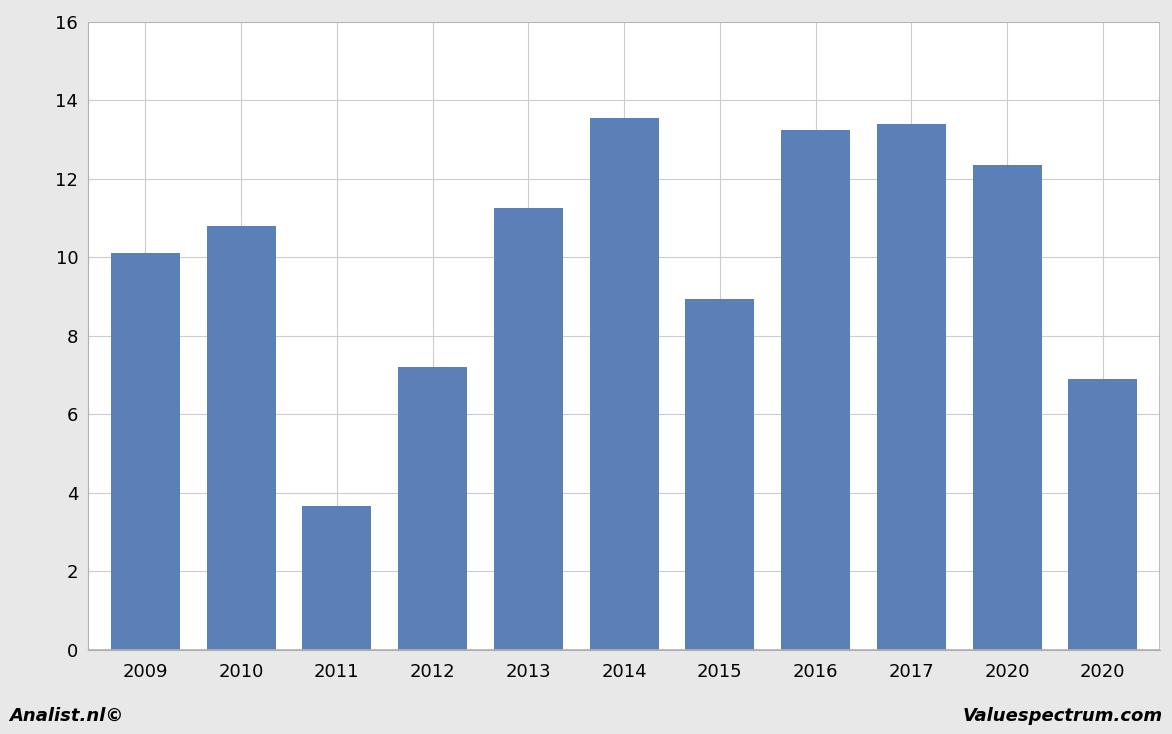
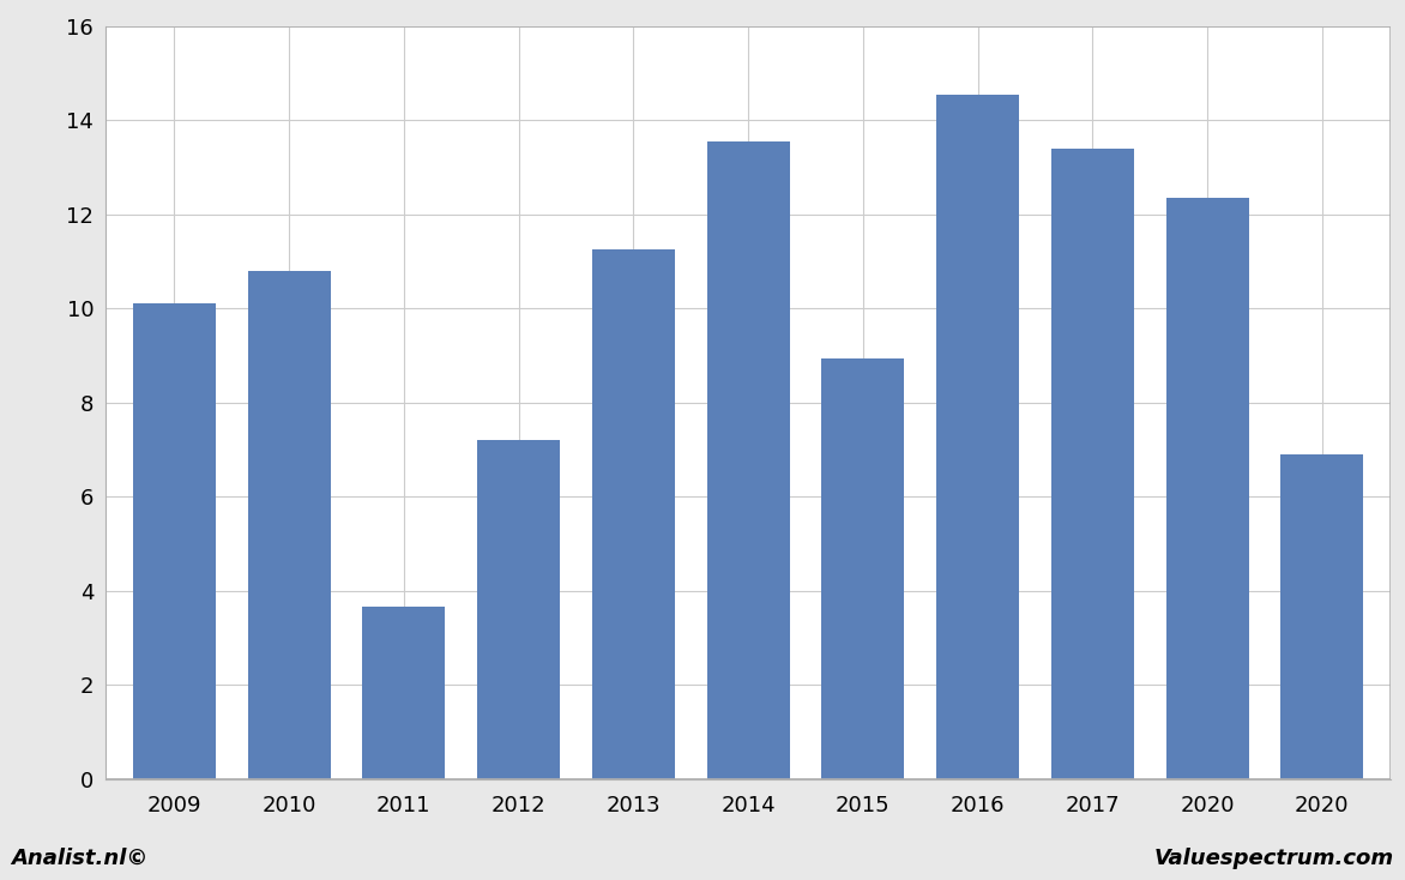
2016: 13.25 -> 14.55
